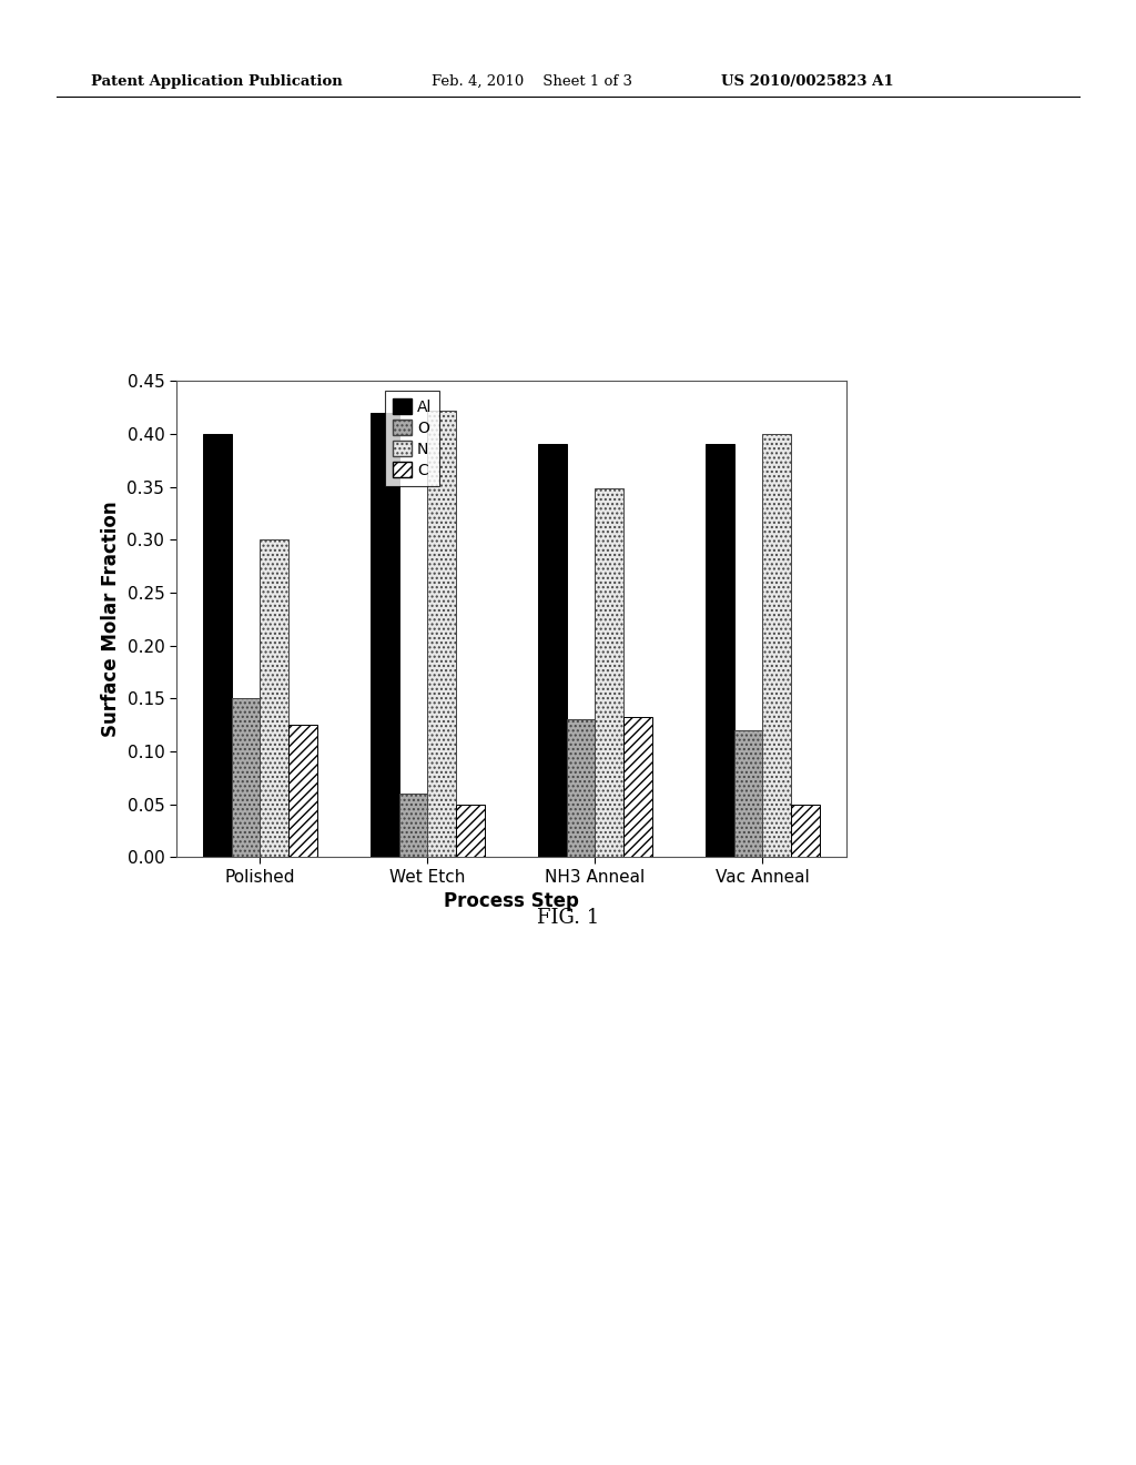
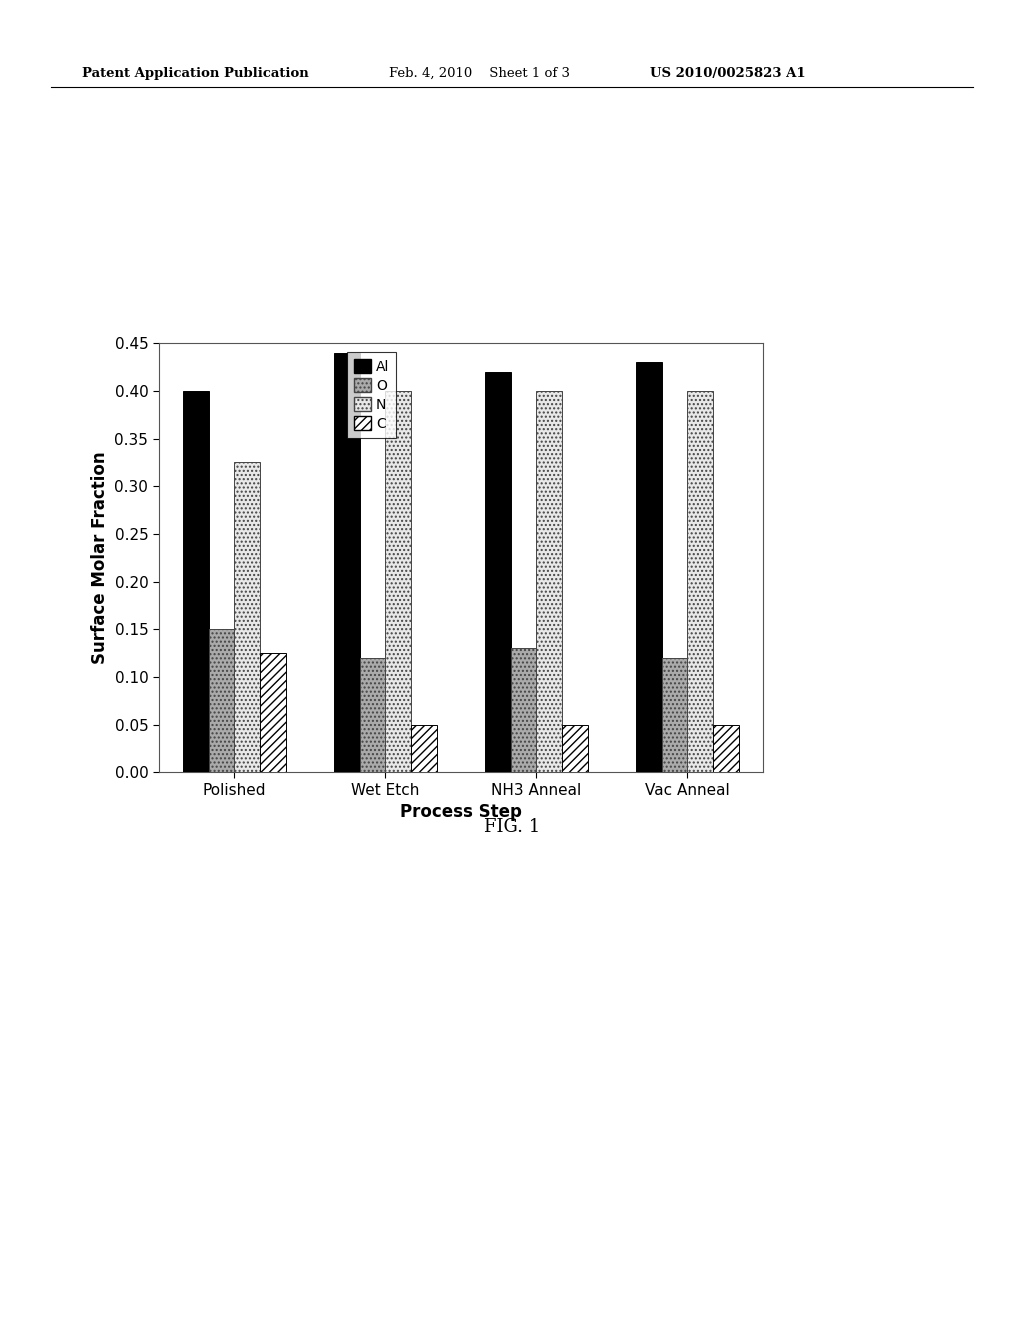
N/Polished: 0.300 -> 0.325
Al/Wet Etch: 0.42 -> 0.44
O/Wet Etch: 0.06 -> 0.12
N/Wet Etch: 0.422 -> 0.400
Al/NH3 Anneal: 0.39 -> 0.42
N/NH3 Anneal: 0.348 -> 0.400
C/NH3 Anneal: 0.132 -> 0.050
Al/Vac Anneal: 0.39 -> 0.43
